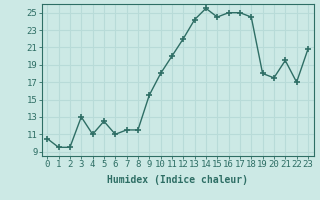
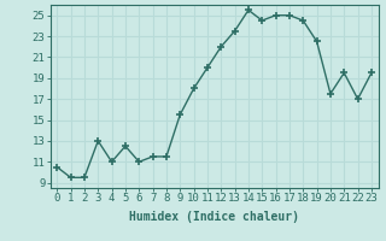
13: 24.2 -> 23.5
19: 18.0 -> 22.5
23: 20.8 -> 19.5
